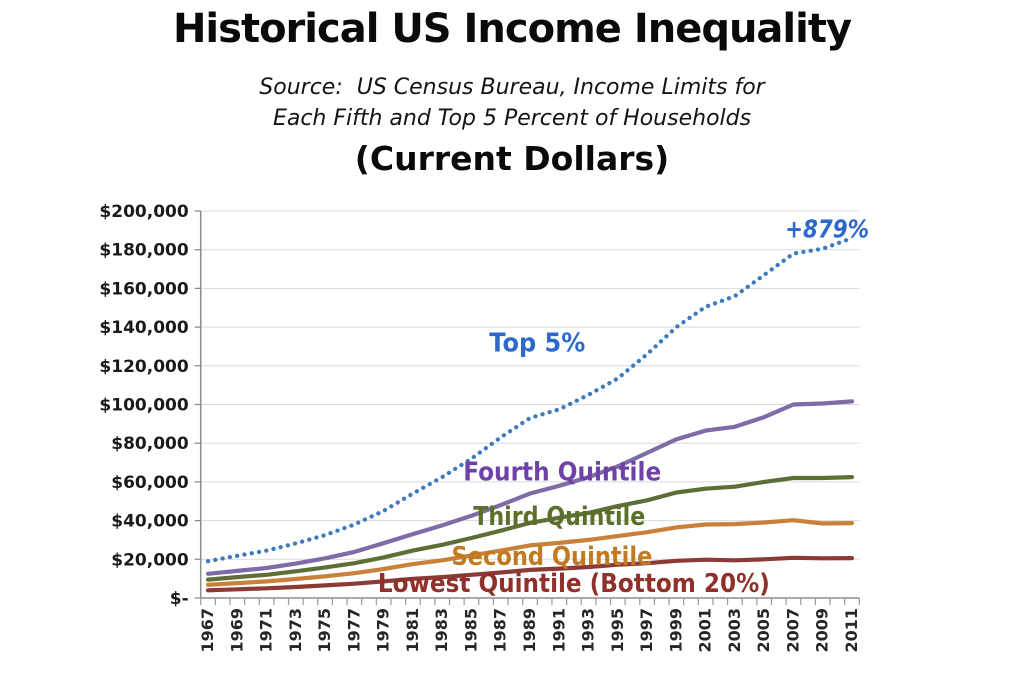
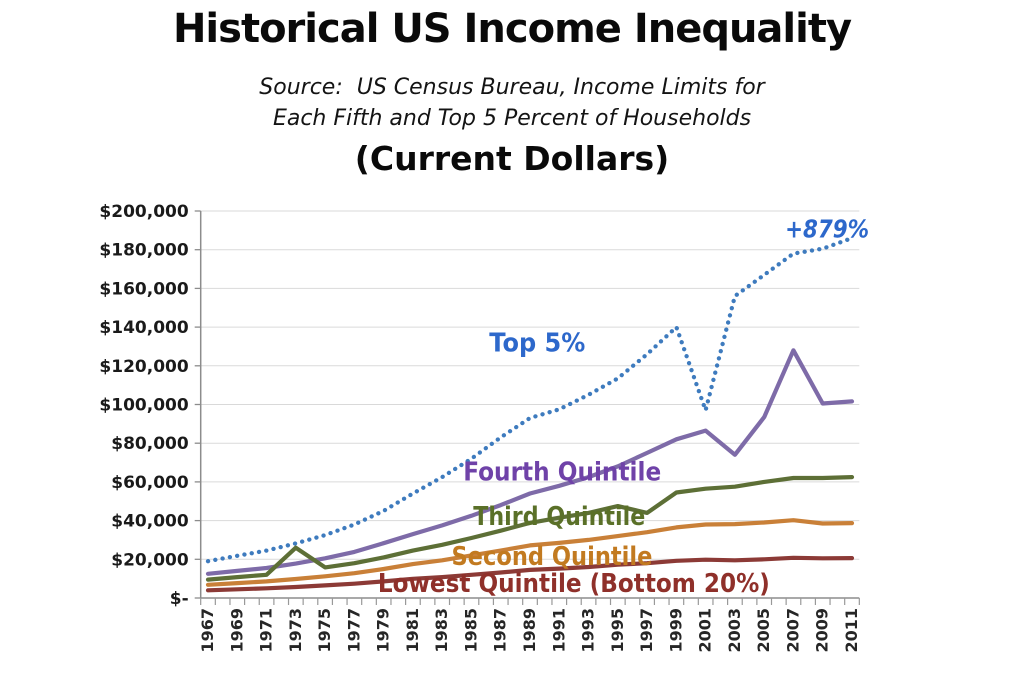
Third Quintile/1973: $14000 -> $26000
Third Quintile/1997: $50000 -> $44000
Top 5%/2001: $150000 -> $97000
Fourth Quintile/2003: $88000 -> $74000
Fourth Quintile/2007: $100000 -> $128000
